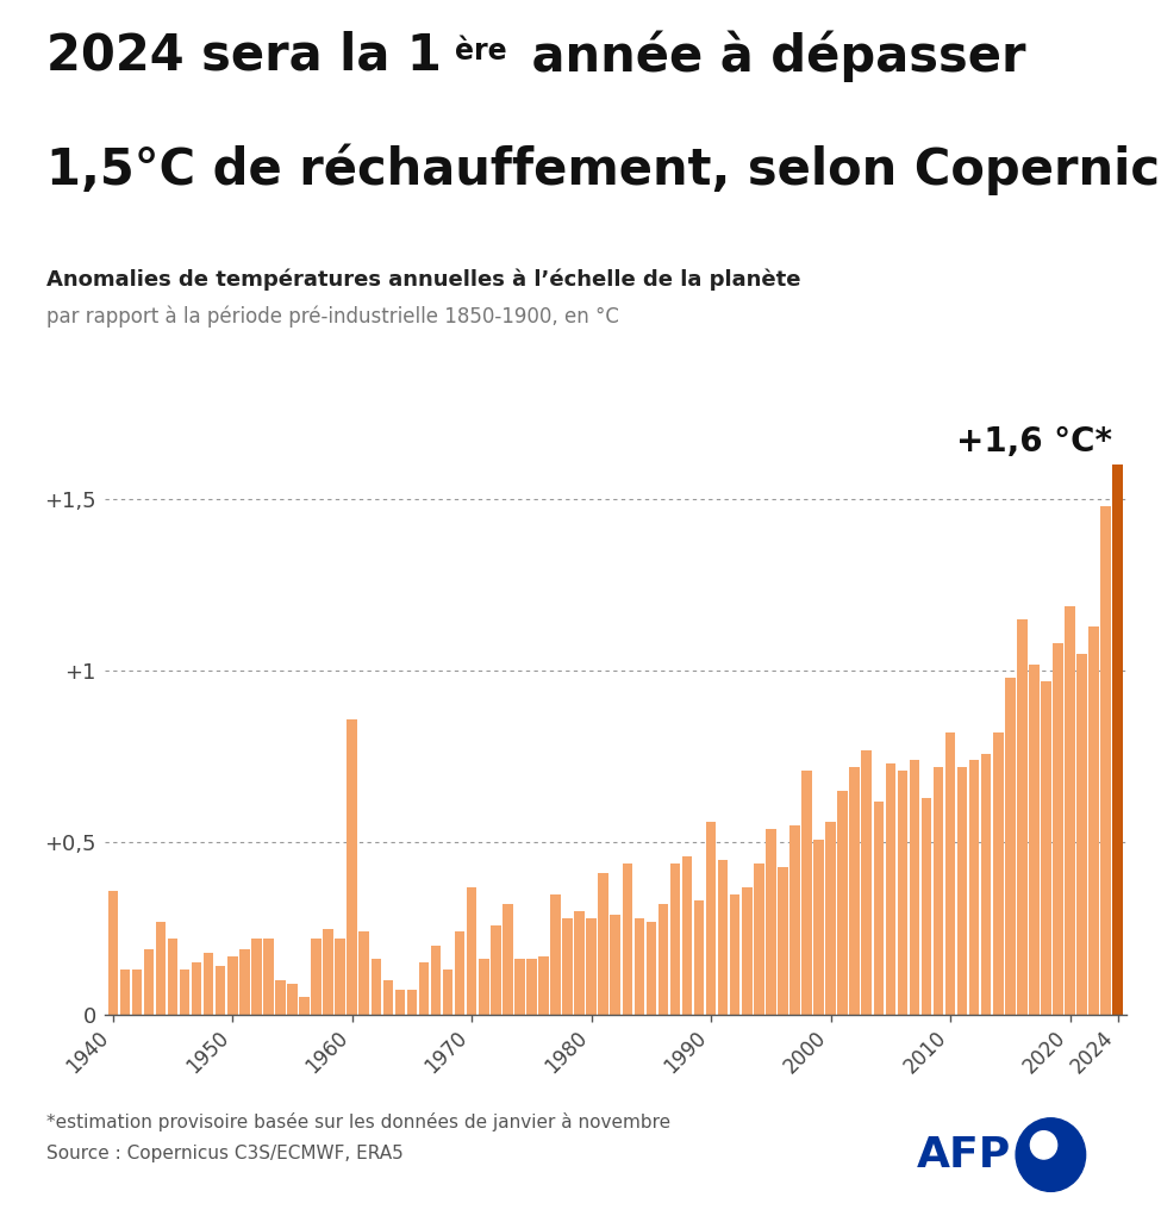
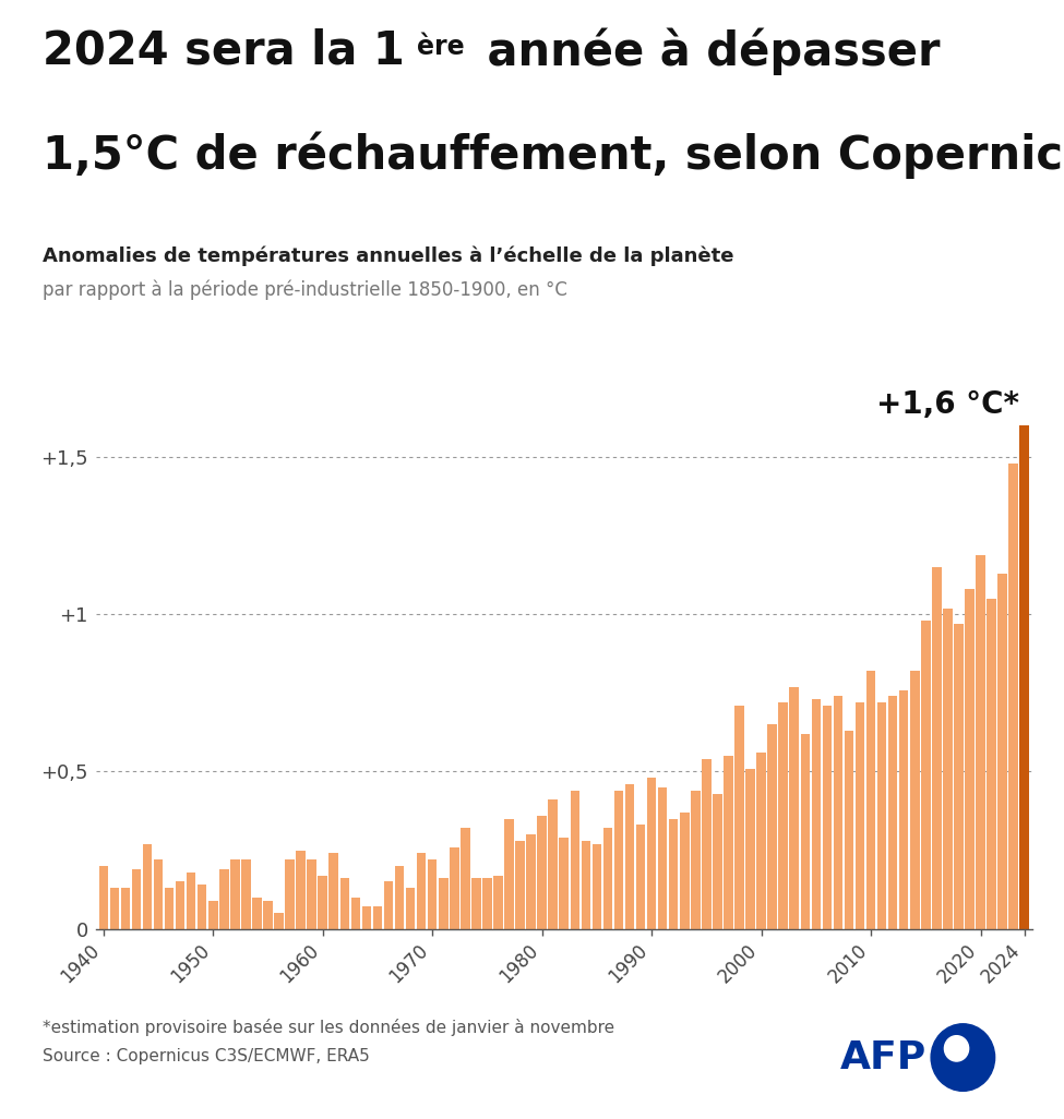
1940: 0,36 -> 0,20
1950: 0,17 -> 0,09
1960: 0,86 -> 0,17
1970: 0,37 -> 0,22
1980: 0,28 -> 0,36
1990: 0,56 -> 0,48
